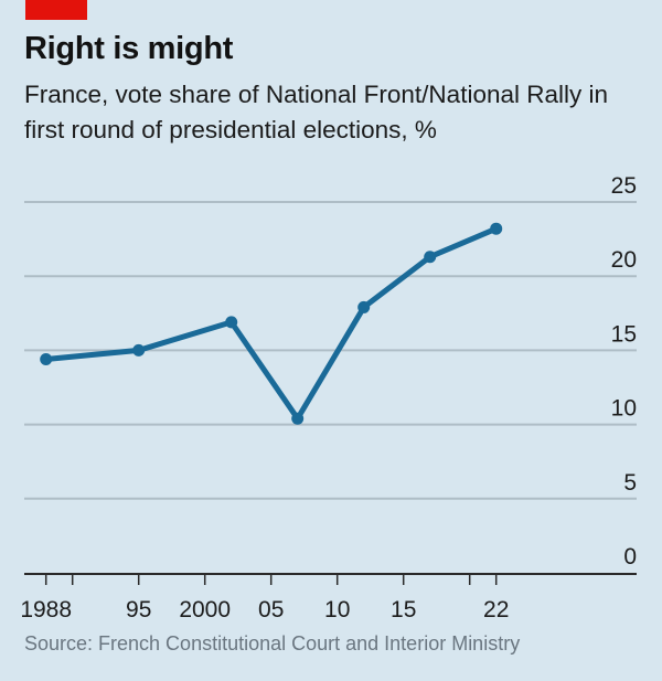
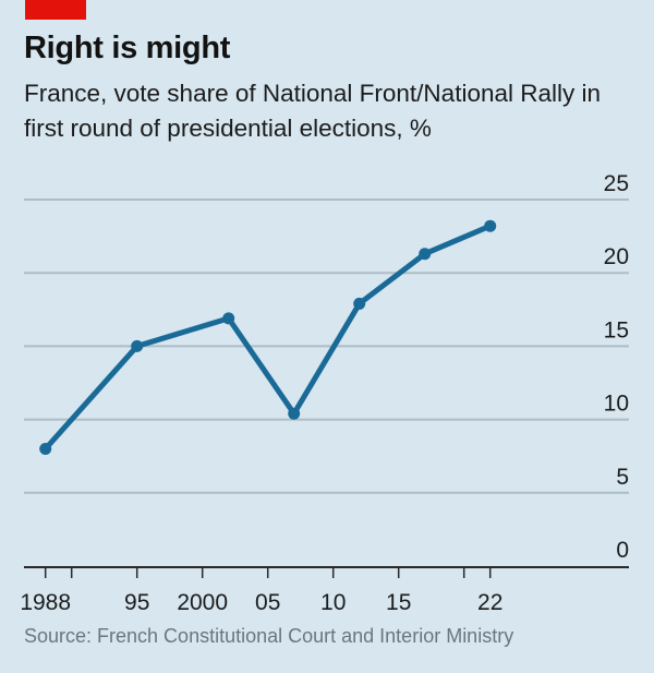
1988: 14.4 -> 8.0
